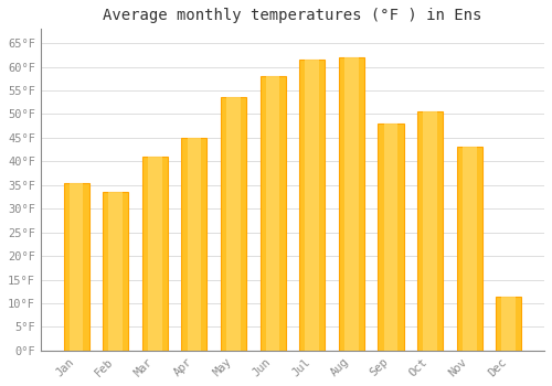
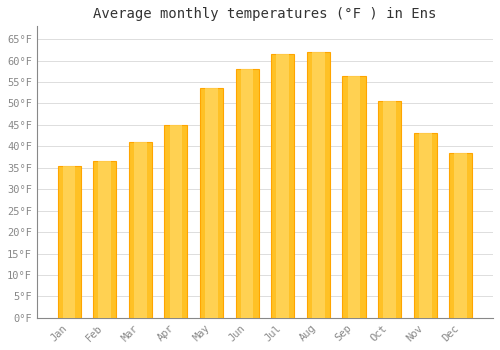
Feb: 33.5°F -> 36.5°F
Sep: 48.0°F -> 56.5°F
Dec: 11.5°F -> 38.5°F
